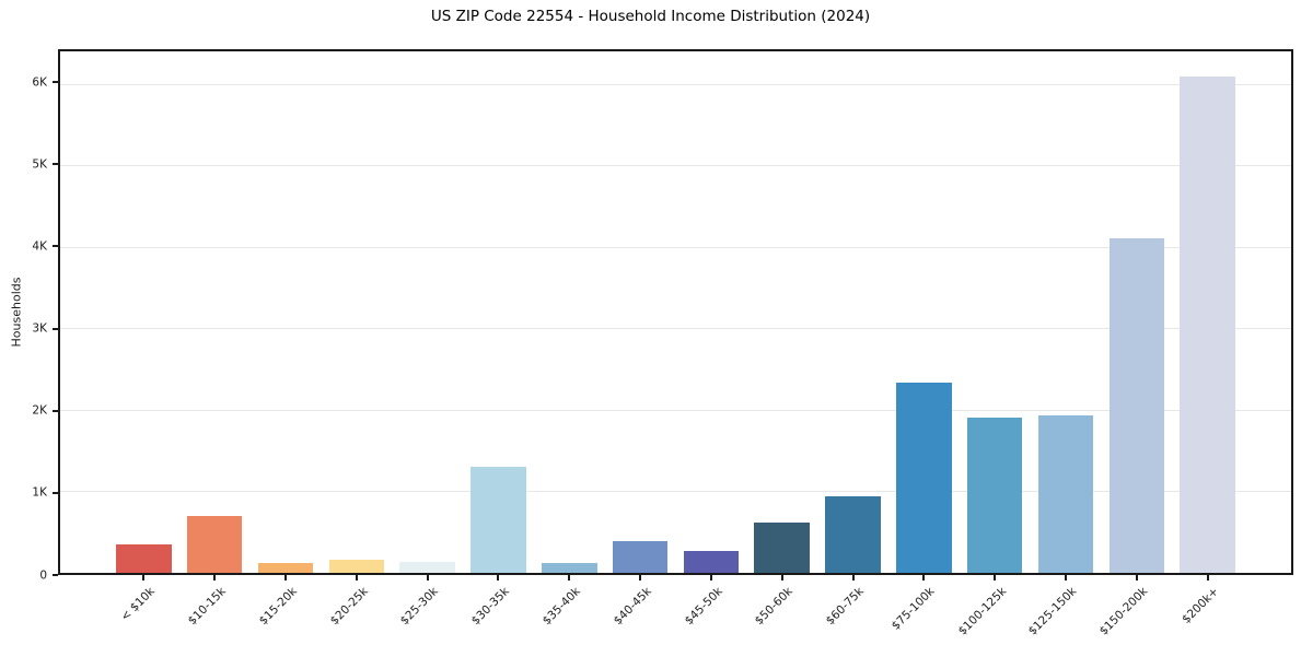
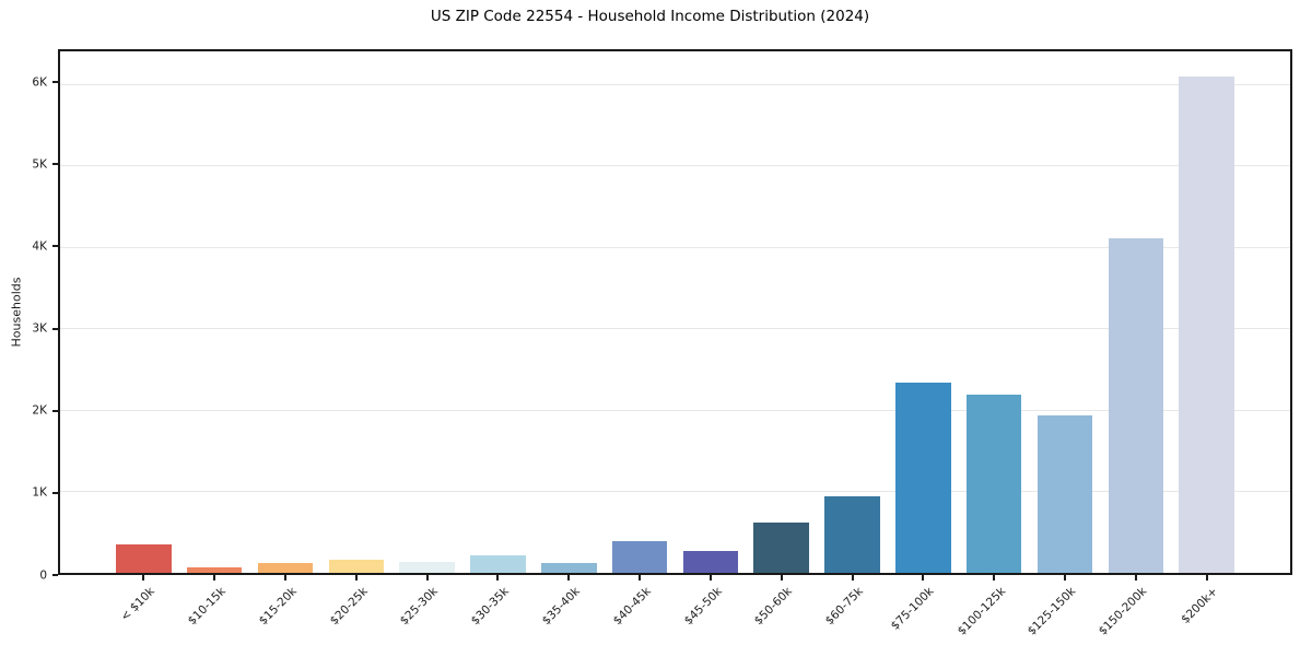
$10-15k: 0.7K -> 0.1K
$30-35k: 1.3K -> 0.2K
$100-125k: 1.9K -> 2.2K
